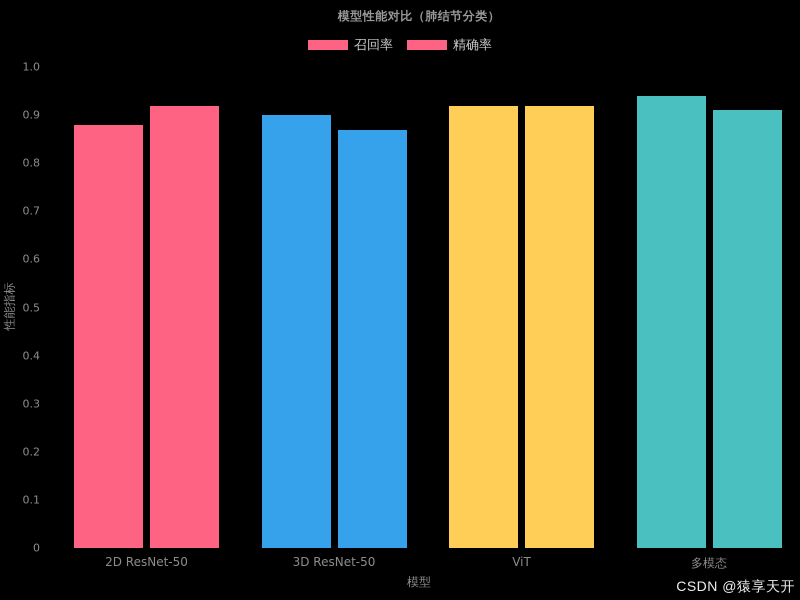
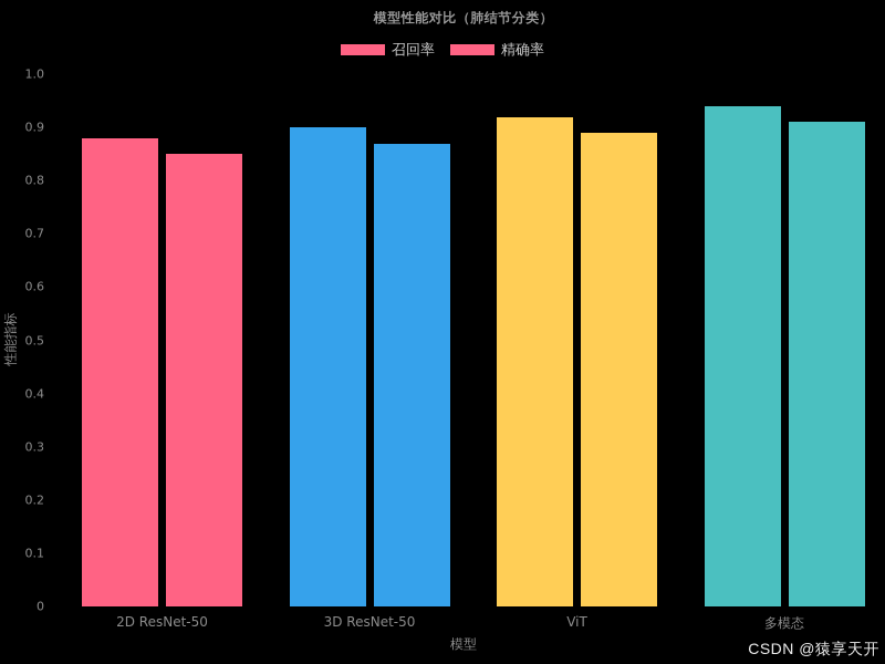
精确率/2D ResNet-50: 0.92 -> 0.85
精确率/ViT: 0.92 -> 0.89
